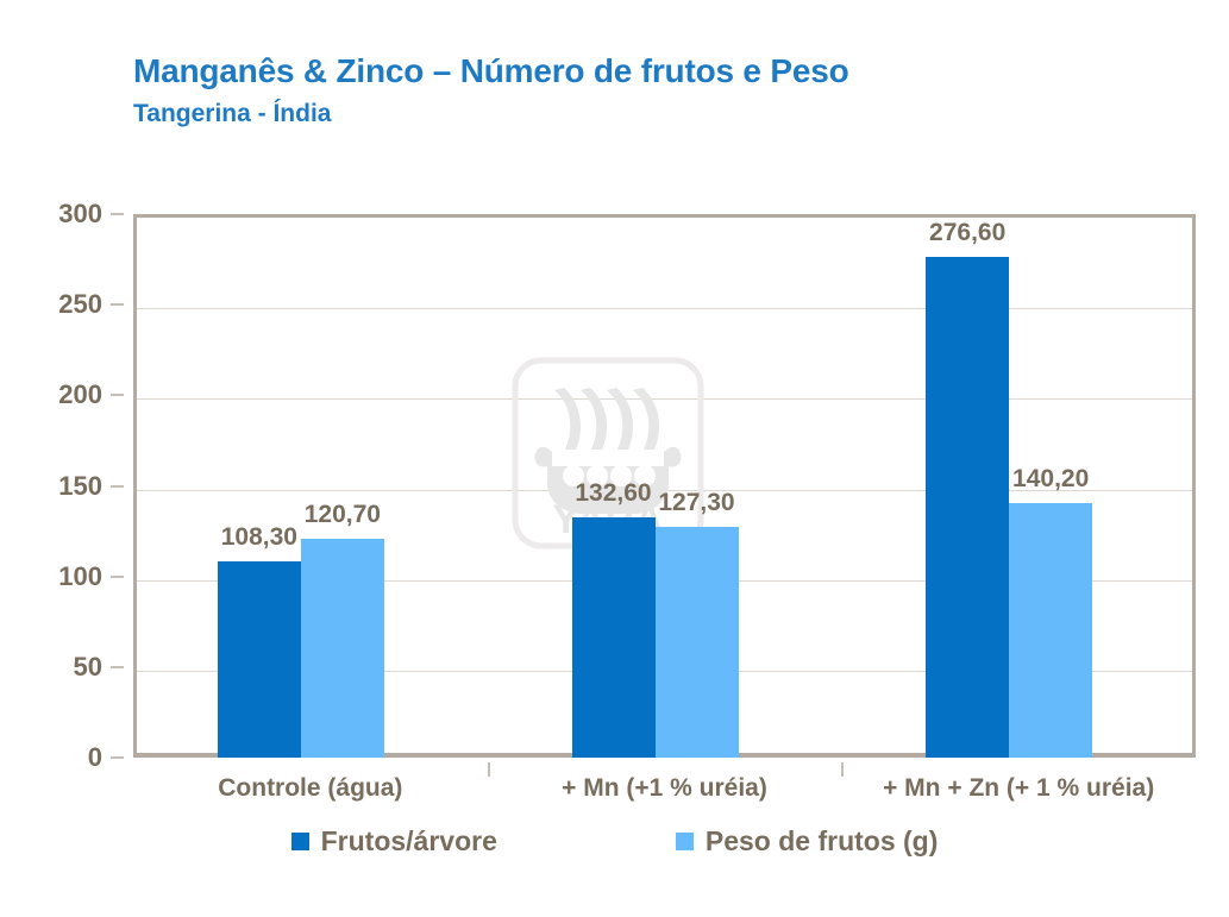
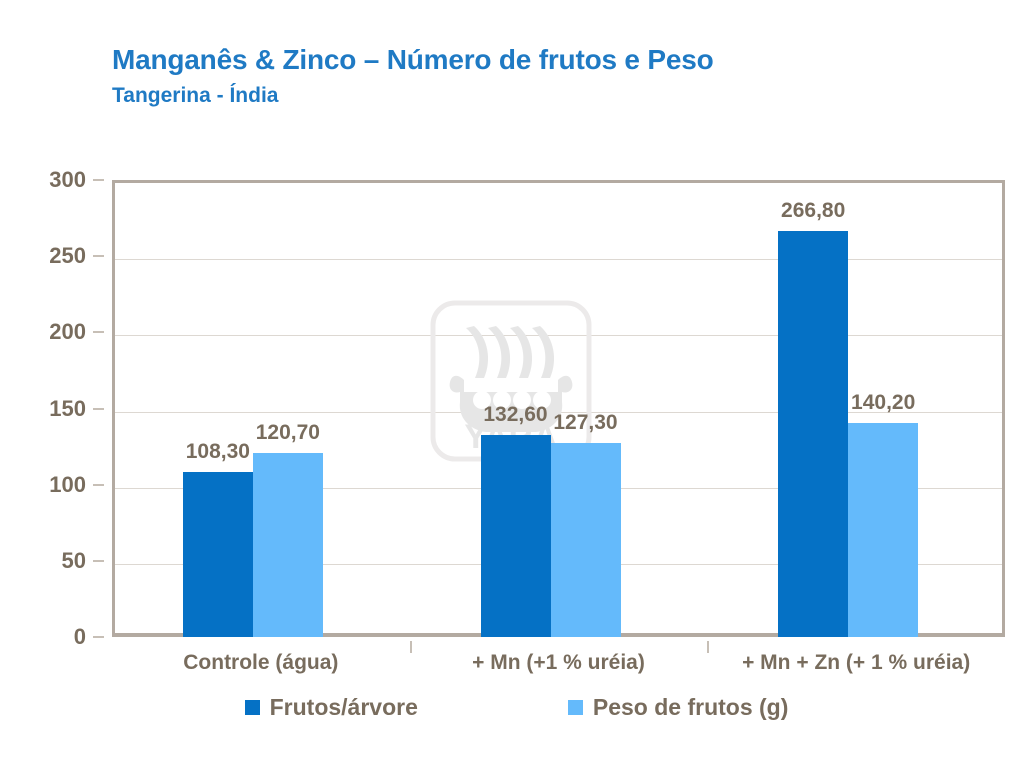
Frutos/árvore/+ Mn + Zn (+ 1 % uréia): 276,60 -> 266,80
